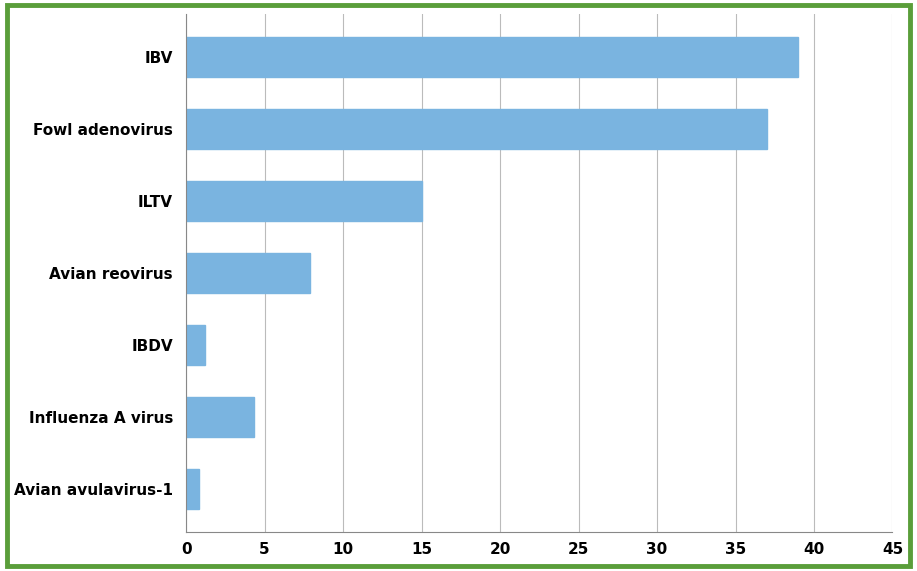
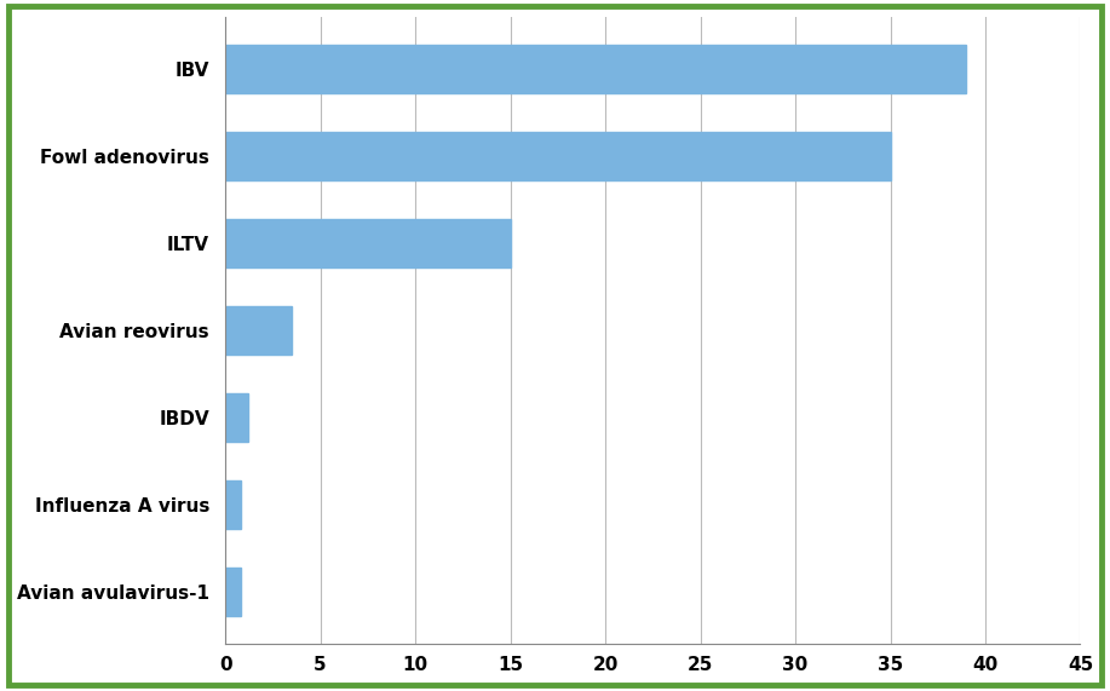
Fowl adenovirus: 37.0 -> 35.0
Avian reovirus: 7.9 -> 3.5
Influenza A virus: 4.3 -> 0.8
